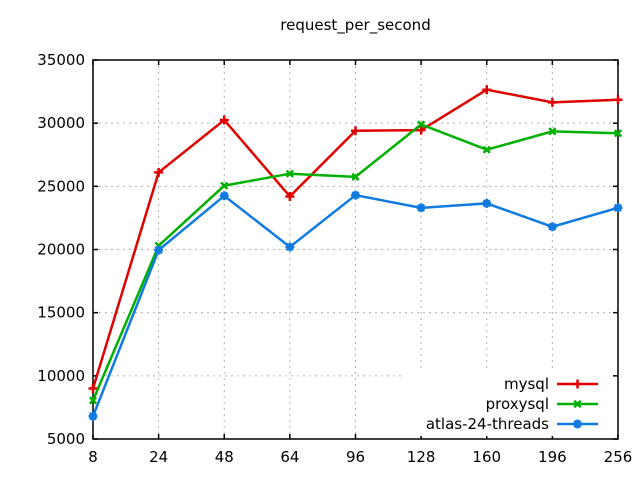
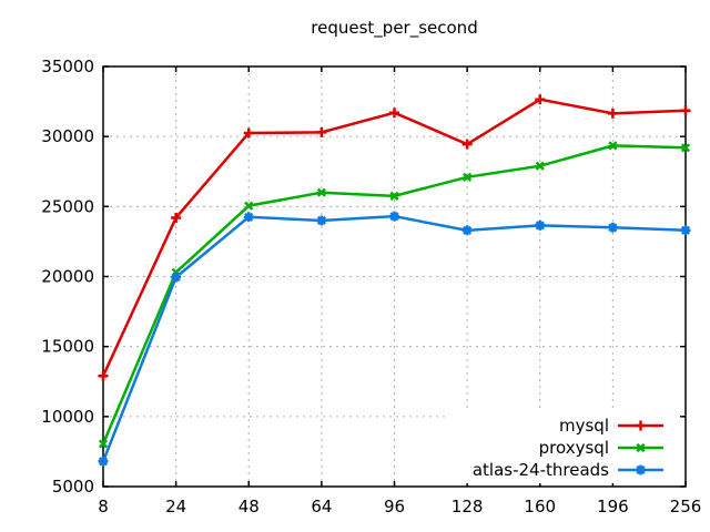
mysql/8: 9000 -> 12900
mysql/24: 26100 -> 24200
mysql/64: 24200 -> 30300
atlas-24-threads/64: 20200 -> 24000
mysql/96: 29400 -> 31700
proxysql/128: 29900 -> 27100
atlas-24-threads/196: 21800 -> 23500
